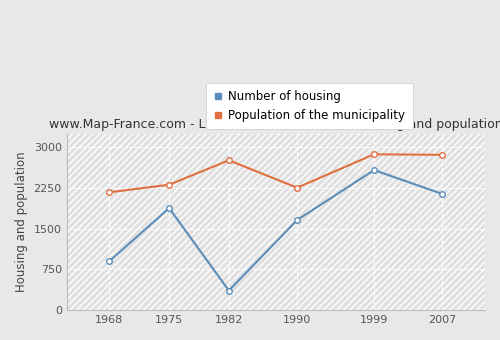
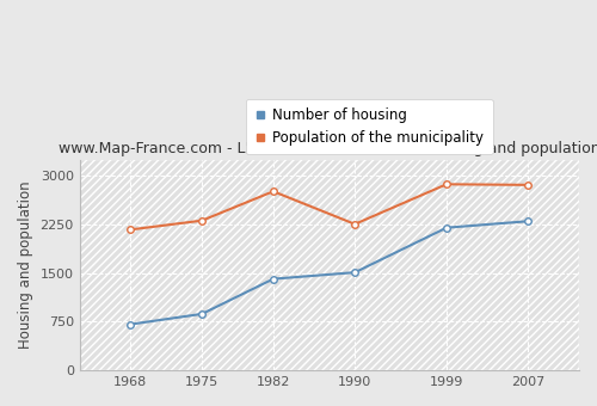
Number of housing/1968: 900 -> 710
Number of housing/1975: 1880 -> 870
Number of housing/1982: 360 -> 1410
Number of housing/1990: 1660 -> 1510
Number of housing/1999: 2580 -> 2200
Number of housing/2007: 2140 -> 2300
